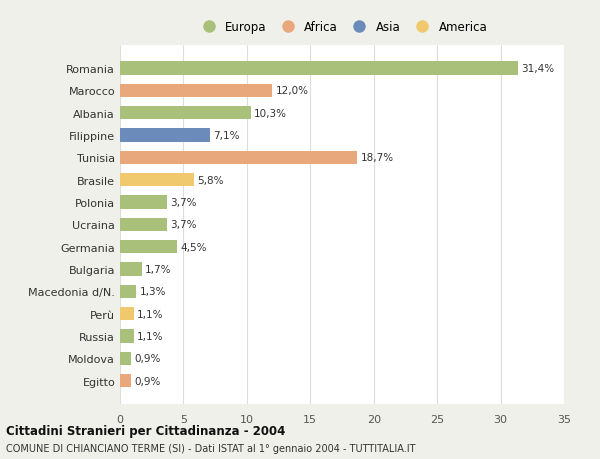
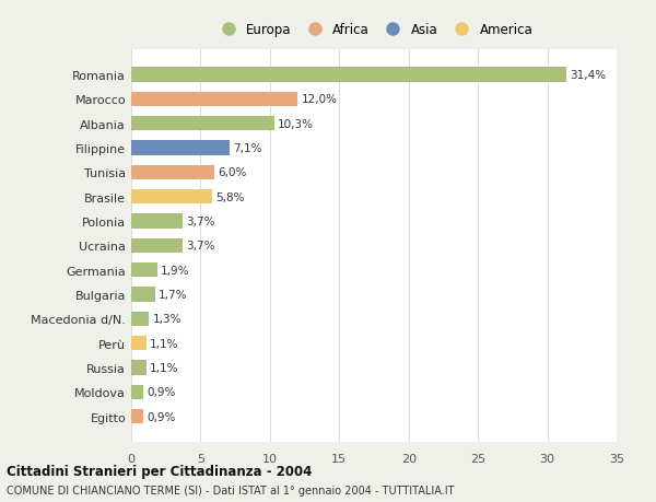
Tunisia: 18,7% -> 6,0%
Germania: 4,5% -> 1,9%
